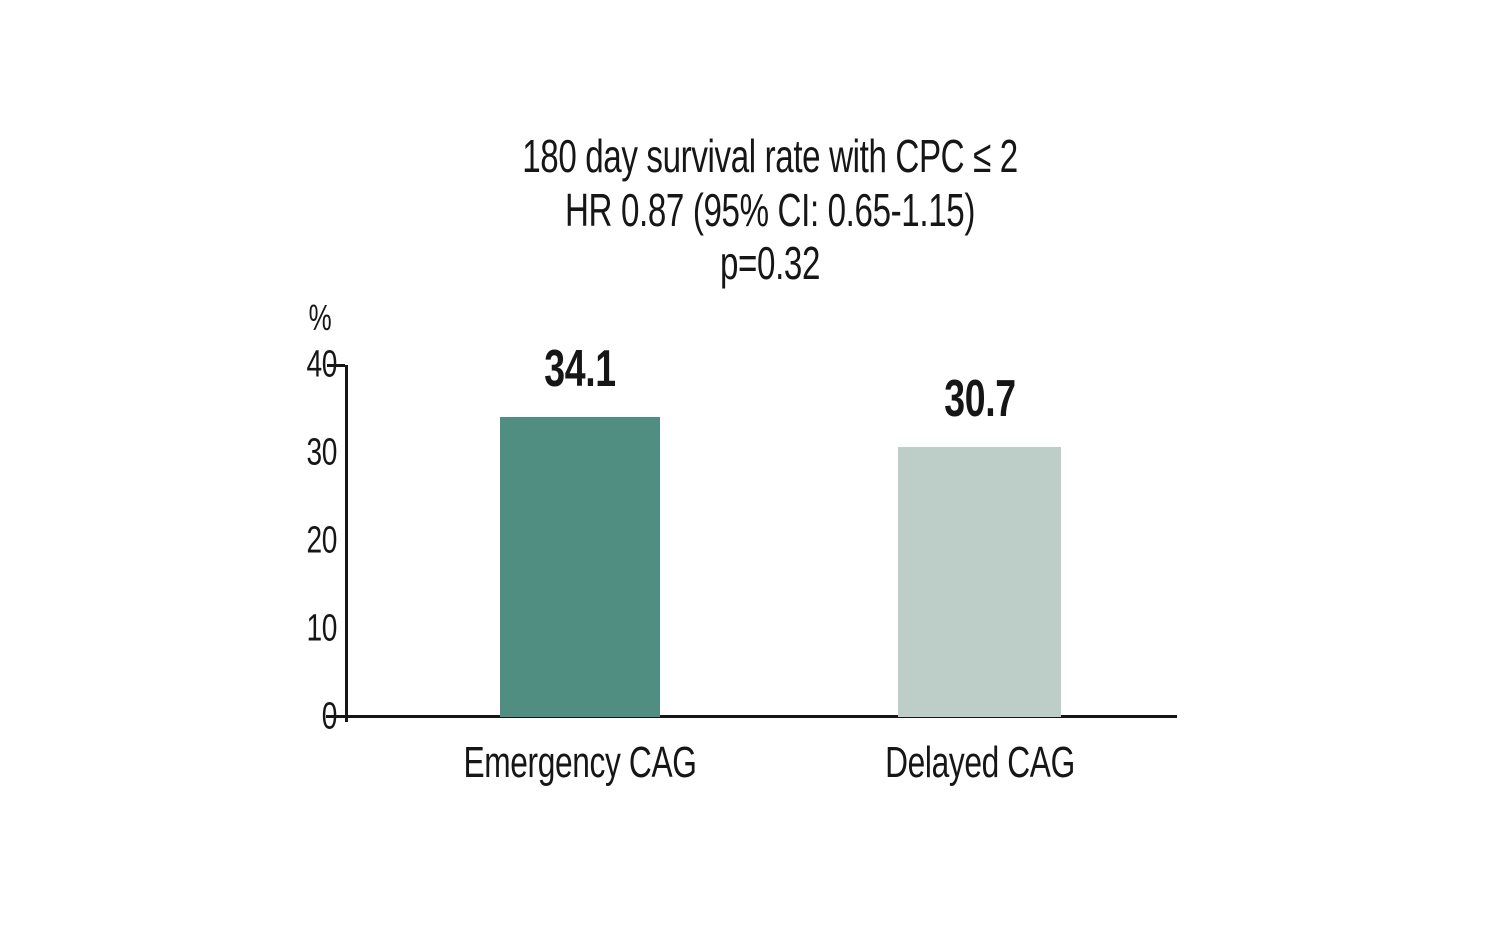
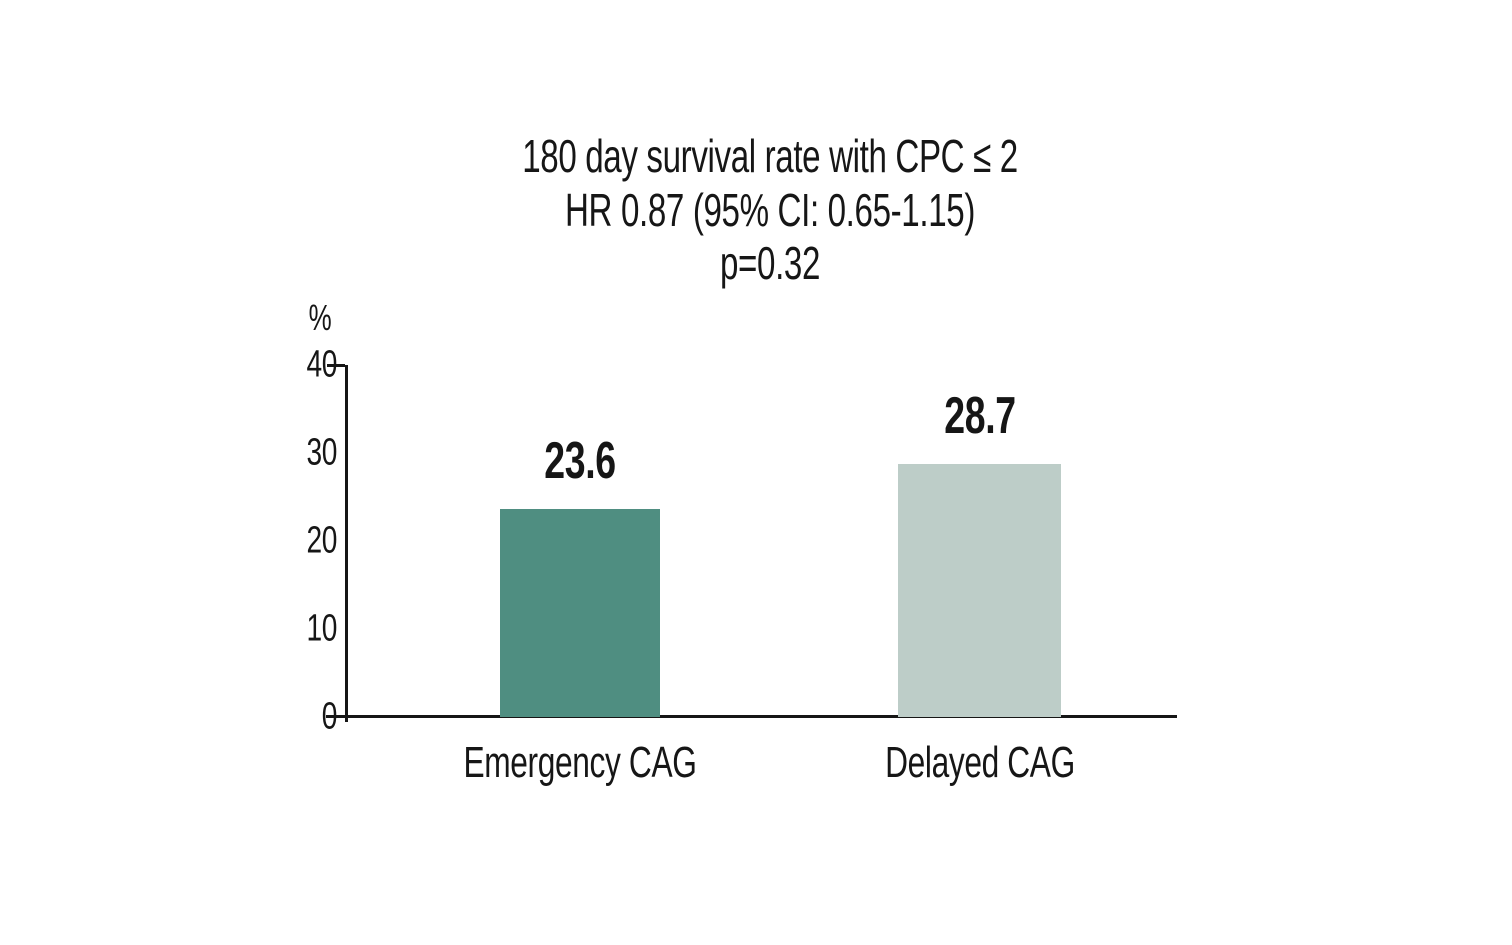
Emergency CAG: 34.1 -> 23.6
Delayed CAG: 30.7 -> 28.7
